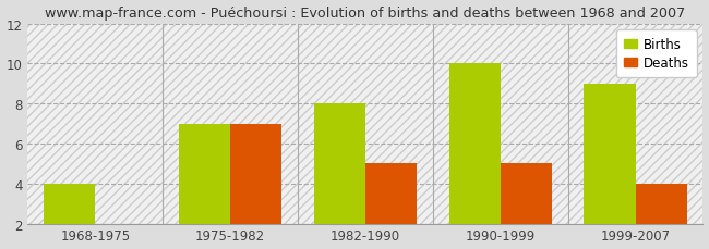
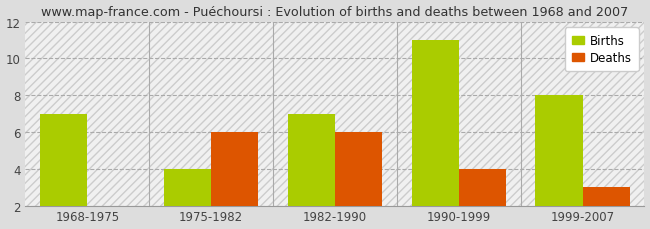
Births/1968-1975: 4 -> 7
Births/1975-1982: 7 -> 4
Deaths/1975-1982: 7 -> 6
Births/1982-1990: 8 -> 7
Deaths/1982-1990: 5 -> 6
Births/1990-1999: 10 -> 11
Deaths/1990-1999: 5 -> 4
Births/1999-2007: 9 -> 8
Deaths/1999-2007: 4 -> 3
